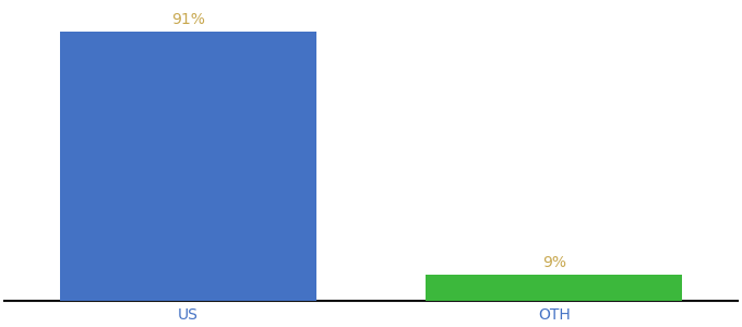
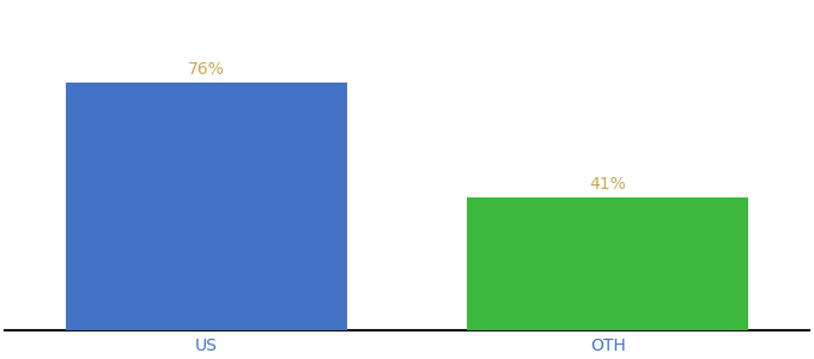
US: 91% -> 76%
OTH: 9% -> 41%
